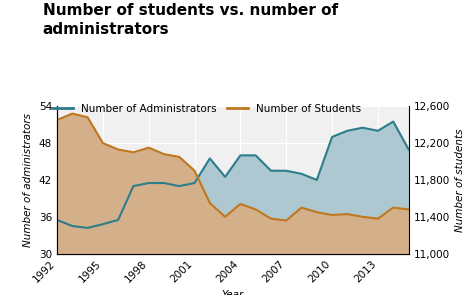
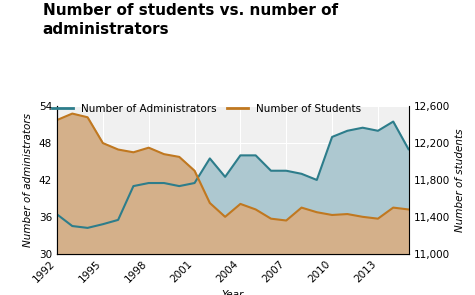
Number of Administrators/1992: 35.5 -> 36.4
